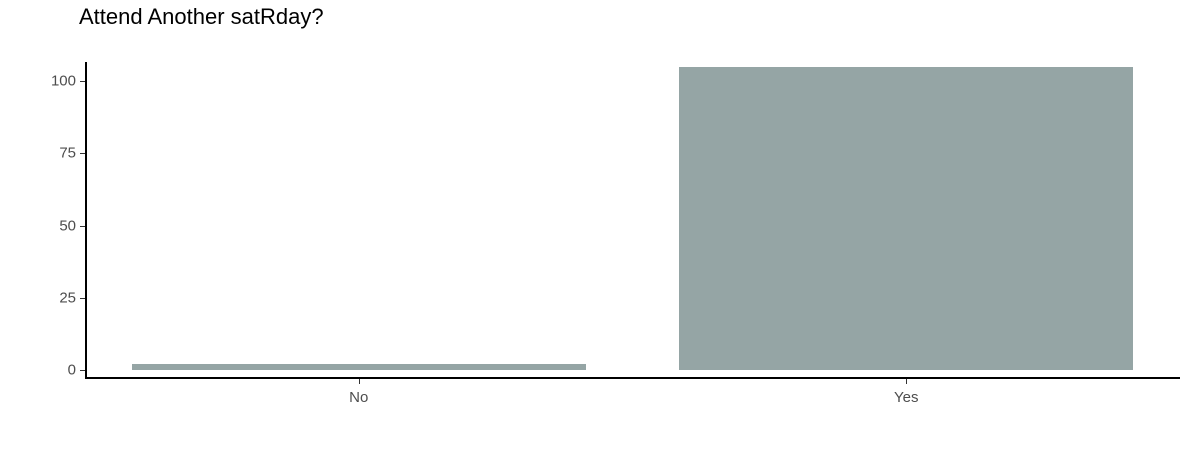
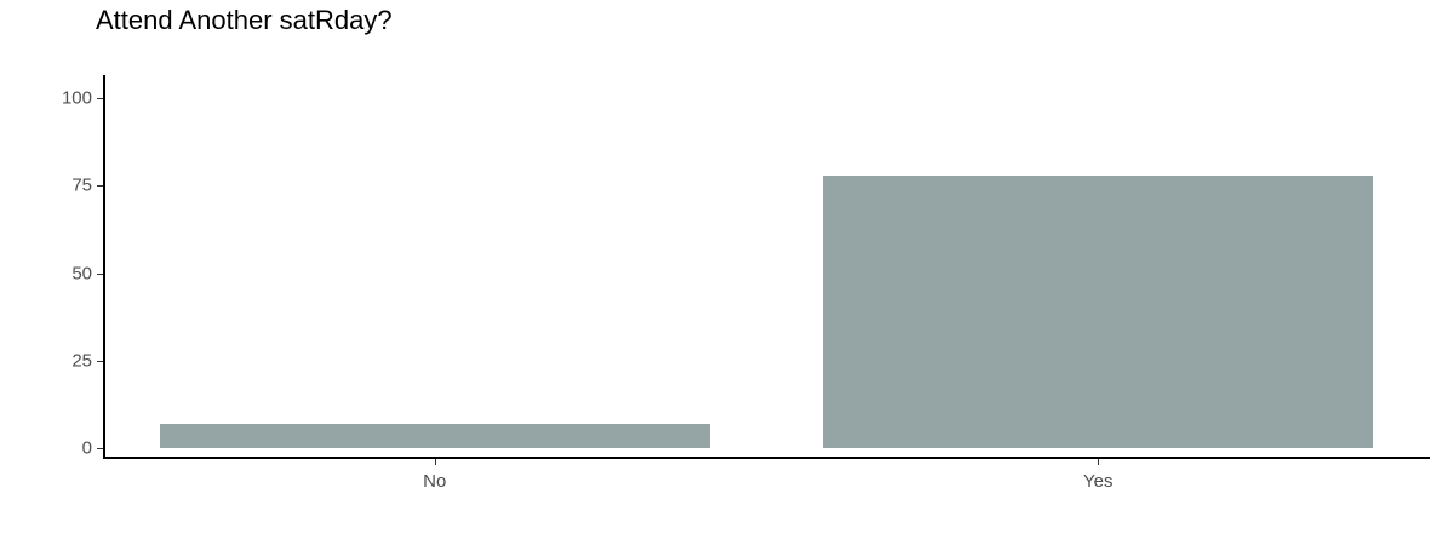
No: 2 -> 7
Yes: 105 -> 78
